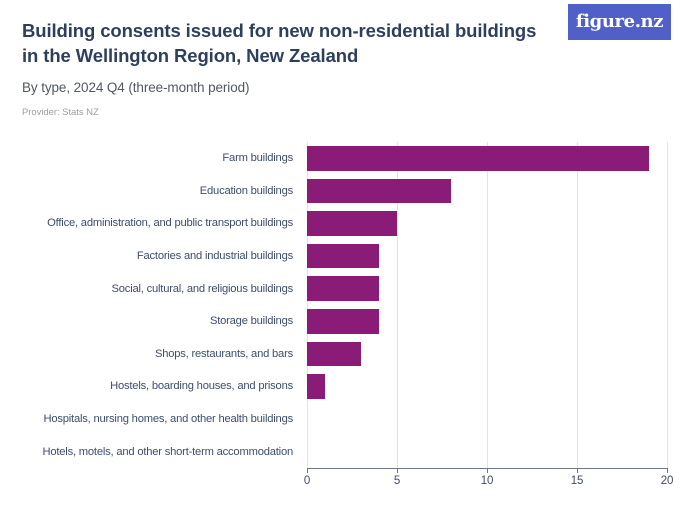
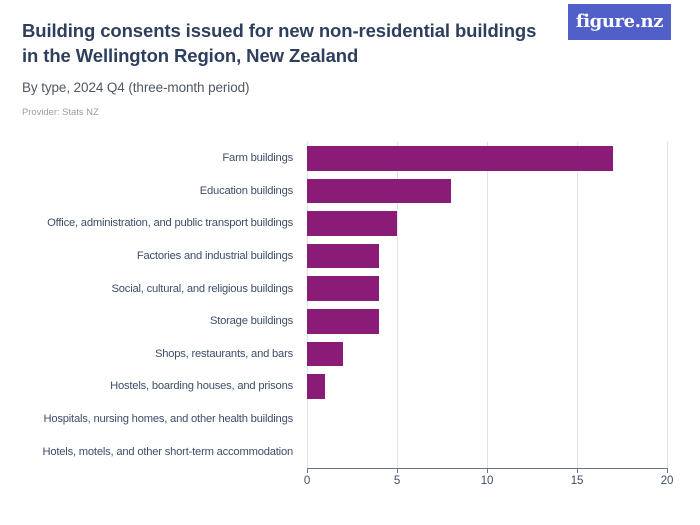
Farm buildings: 19 -> 17
Shops, restaurants, and bars: 3 -> 2
